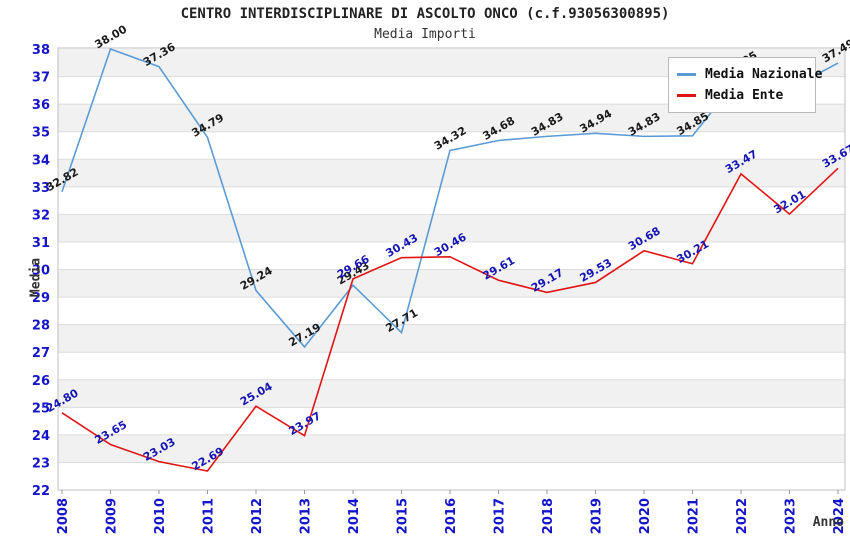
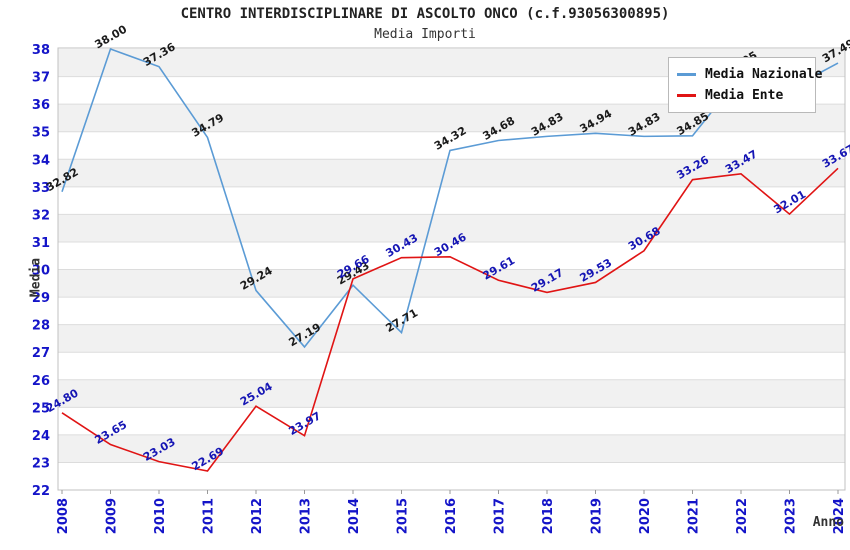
Media Ente/2021: 30.21 -> 33.26
